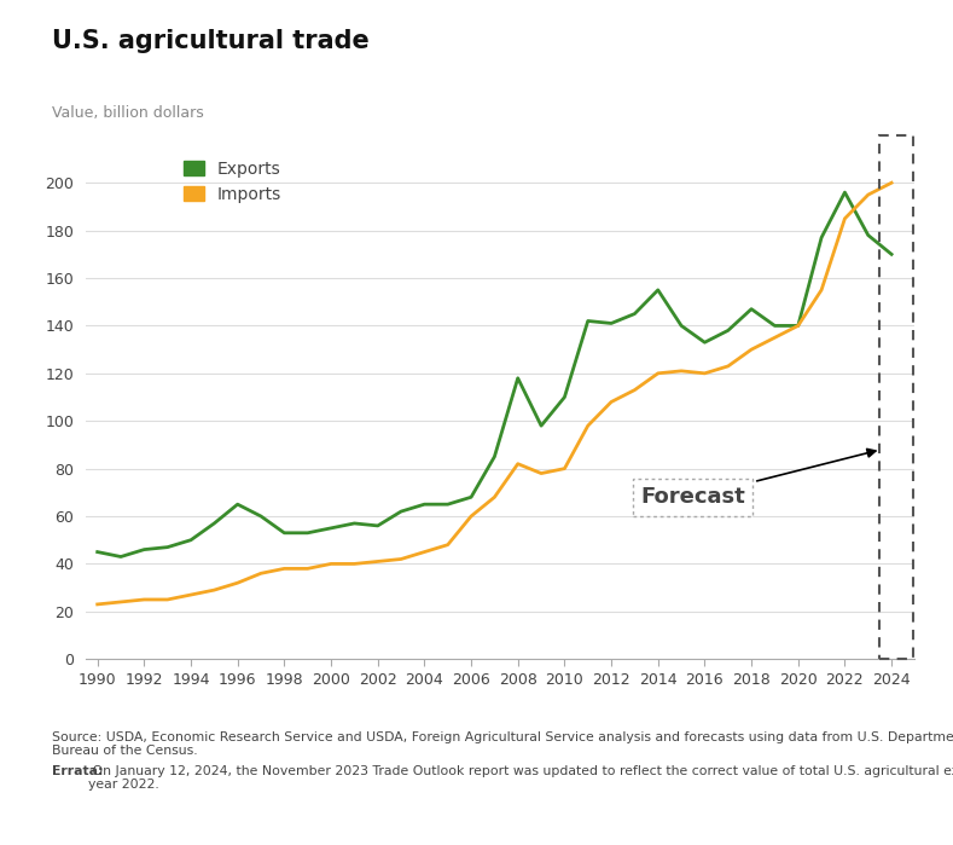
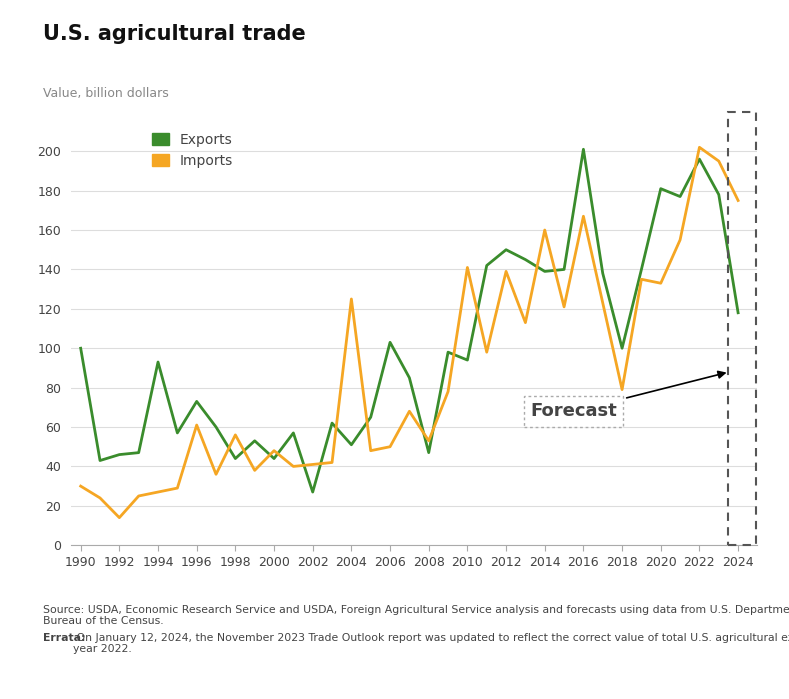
Exports/1990: 45 -> 100
Imports/1990: 23 -> 30
Imports/1992: 25 -> 14
Exports/1994: 50 -> 93
Exports/1996: 65 -> 73
Imports/1996: 32 -> 61
Exports/1998: 53 -> 44
Imports/1998: 38 -> 56
Exports/2000: 55 -> 44
Imports/2000: 40 -> 48
Exports/2002: 56 -> 27
Exports/2004: 65 -> 51
Imports/2004: 45 -> 125
Exports/2006: 68 -> 103
Imports/2006: 60 -> 50
Exports/2008: 118 -> 47
Imports/2008: 82 -> 53
Exports/2010: 110 -> 94
Imports/2010: 80 -> 141
Exports/2012: 141 -> 150
Imports/2012: 108 -> 139
Exports/2014: 155 -> 139
Imports/2014: 120 -> 160
Exports/2016: 133 -> 201
Imports/2016: 120 -> 167
Exports/2018: 147 -> 100
Imports/2018: 130 -> 79
Exports/2020: 140 -> 181
Imports/2020: 140 -> 133
Imports/2022: 185 -> 202
Exports/2024: 170 -> 118
Imports/2024: 200 -> 175
